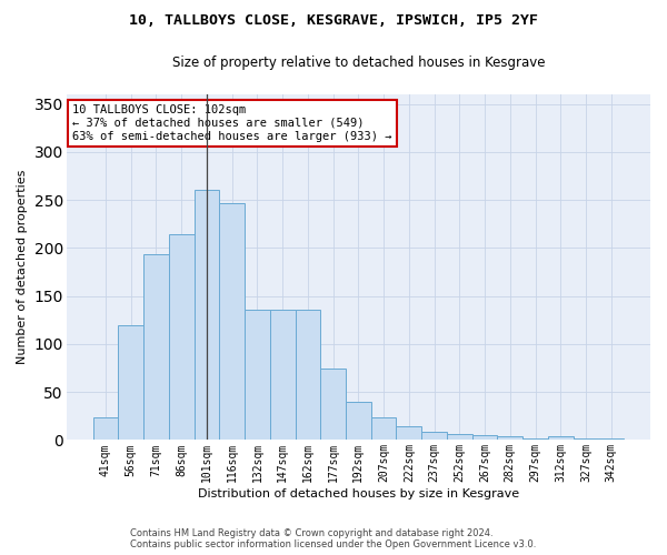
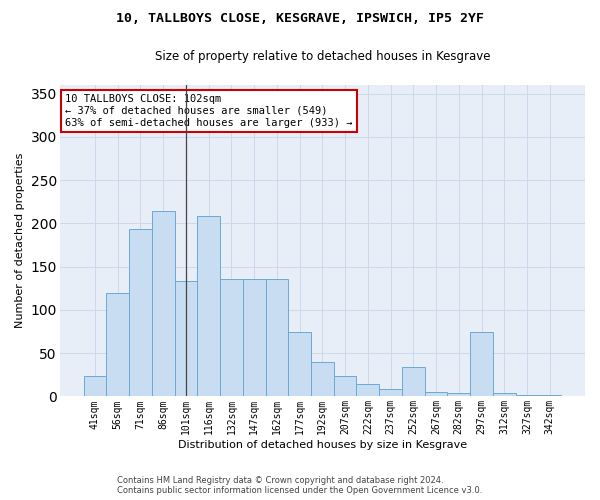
101sqm: 261 -> 134
116sqm: 247 -> 208
252sqm: 6 -> 34
297sqm: 2 -> 74
